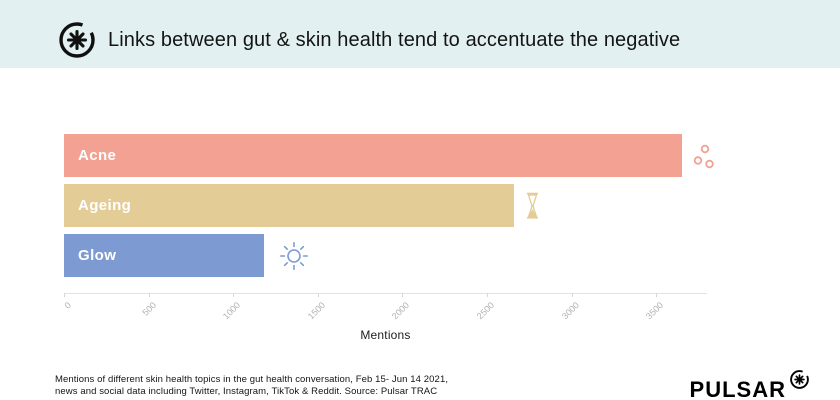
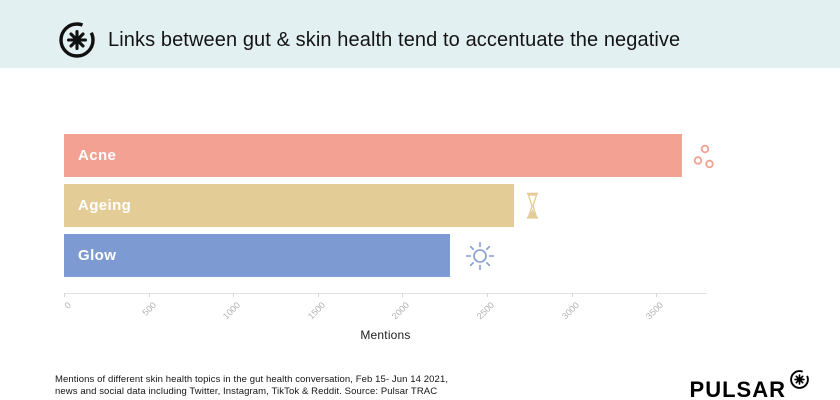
Glow: 1180 -> 2280
